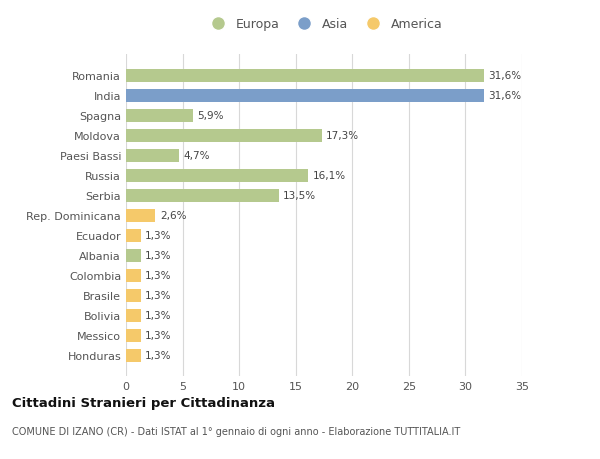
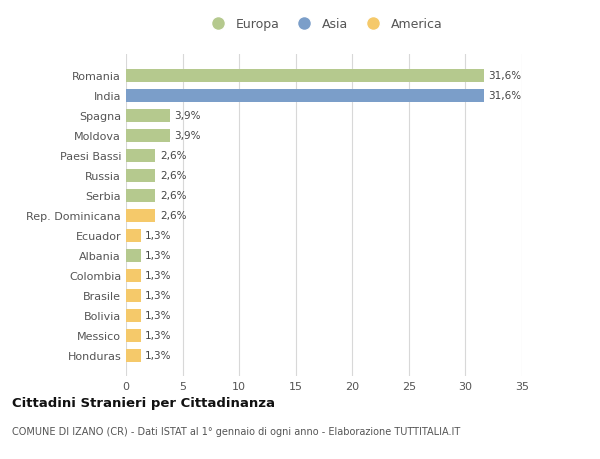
Spagna: 5,9% -> 3,9%
Moldova: 17,3% -> 3,9%
Paesi Bassi: 4,7% -> 2,6%
Russia: 16,1% -> 2,6%
Serbia: 13,5% -> 2,6%
